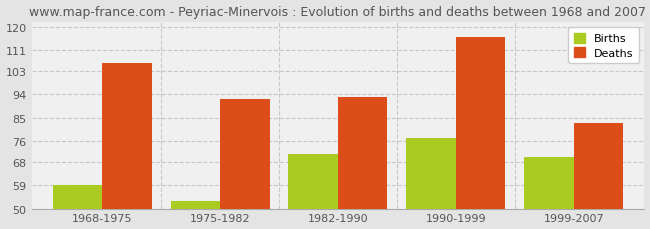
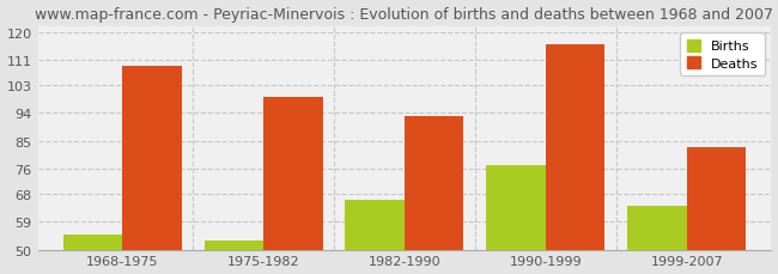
Births/1968-1975: 59 -> 55
Deaths/1968-1975: 106 -> 109
Deaths/1975-1982: 92 -> 99
Births/1982-1990: 71 -> 66
Births/1999-2007: 70 -> 64
